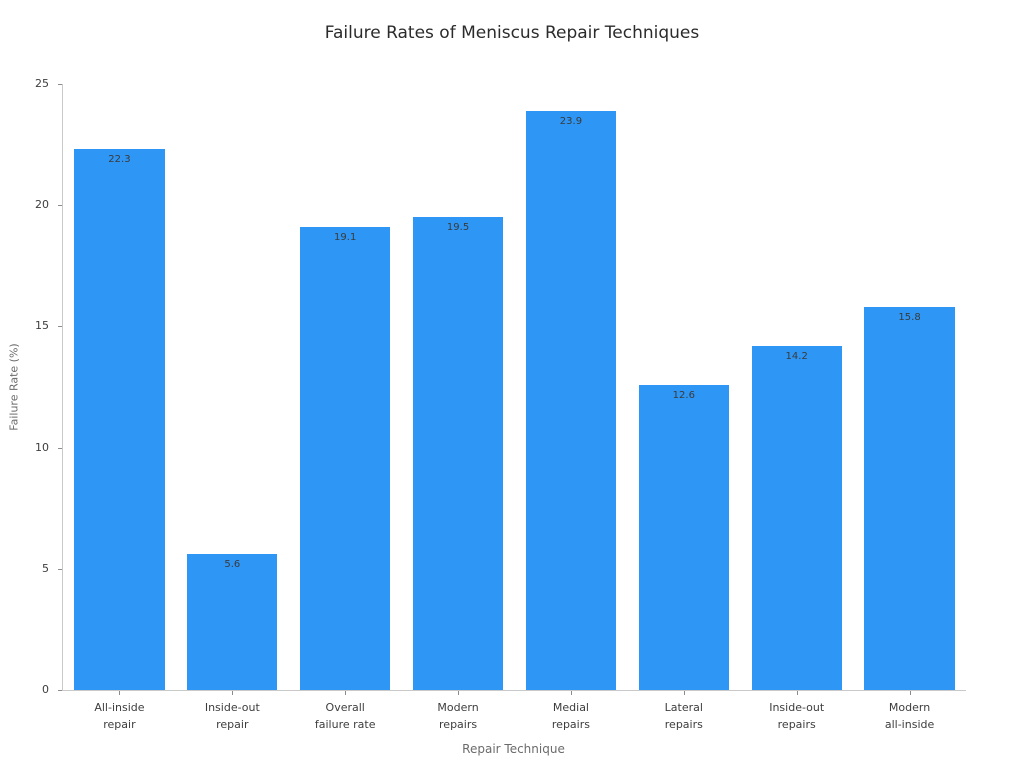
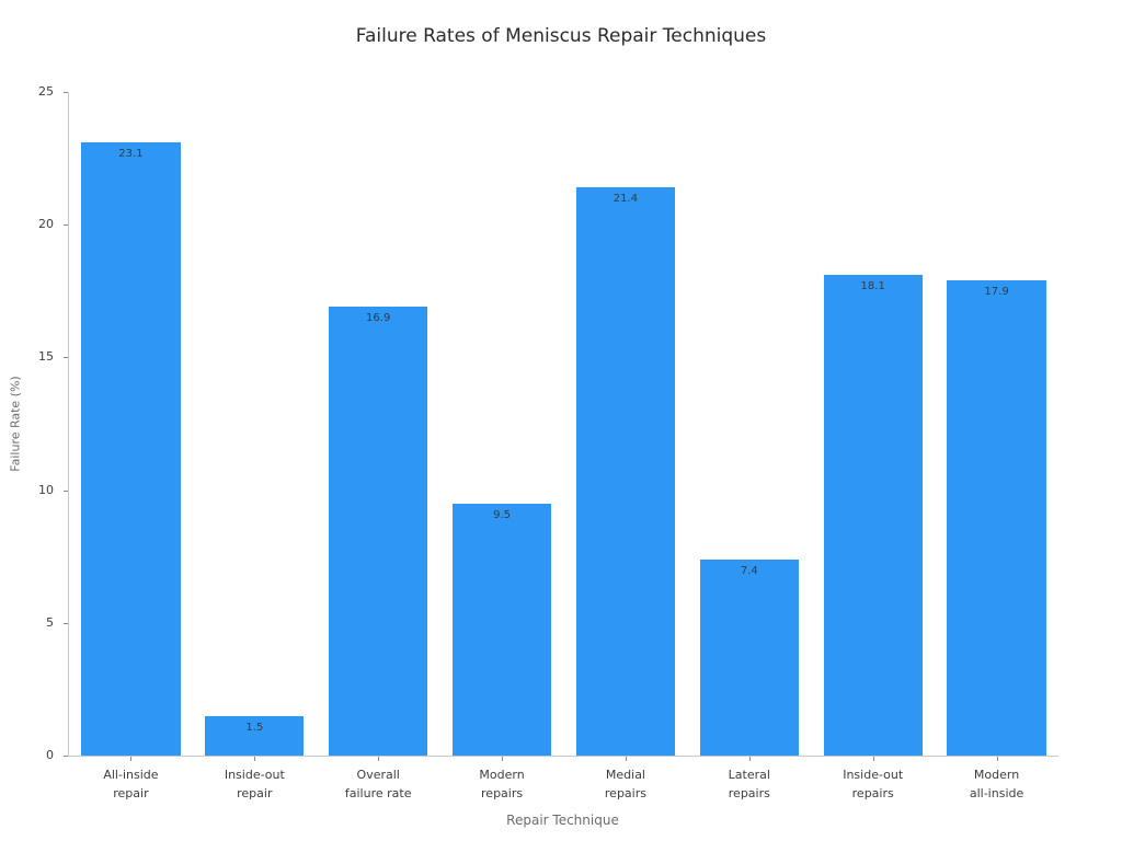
All-inside repair: 22.3 -> 23.1
Inside-out repair: 5.6 -> 1.5
Overall failure rate: 19.1 -> 16.9
Modern repairs: 19.5 -> 9.5
Medial repairs: 23.9 -> 21.4
Lateral repairs: 12.6 -> 7.4
Inside-out repairs: 14.2 -> 18.1
Modern all-inside: 15.8 -> 17.9
